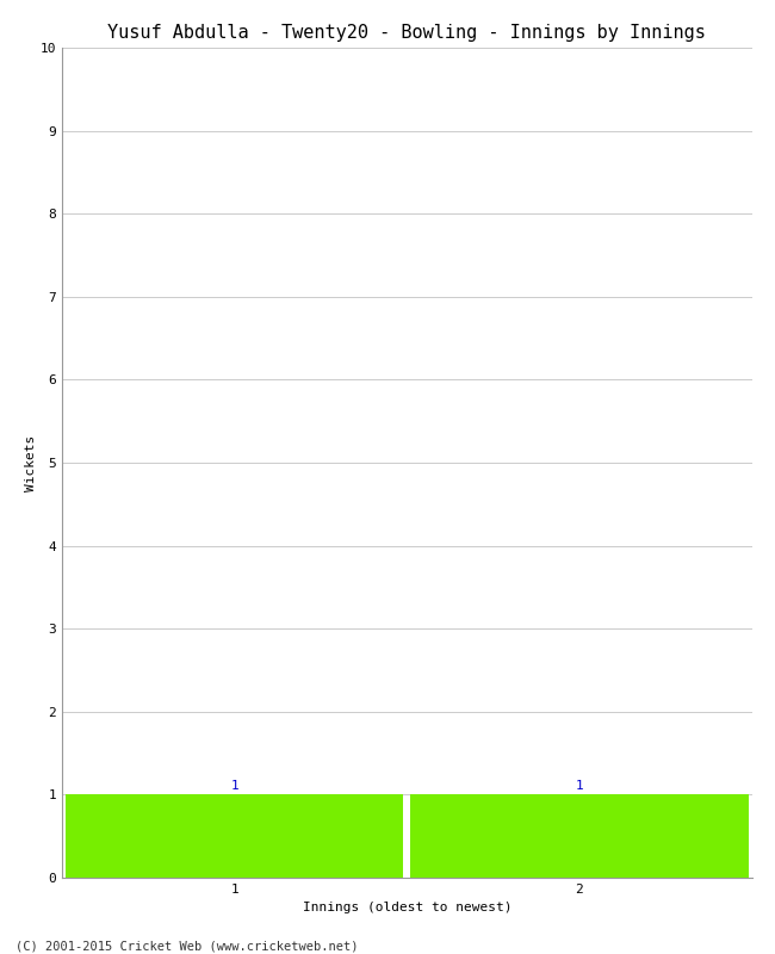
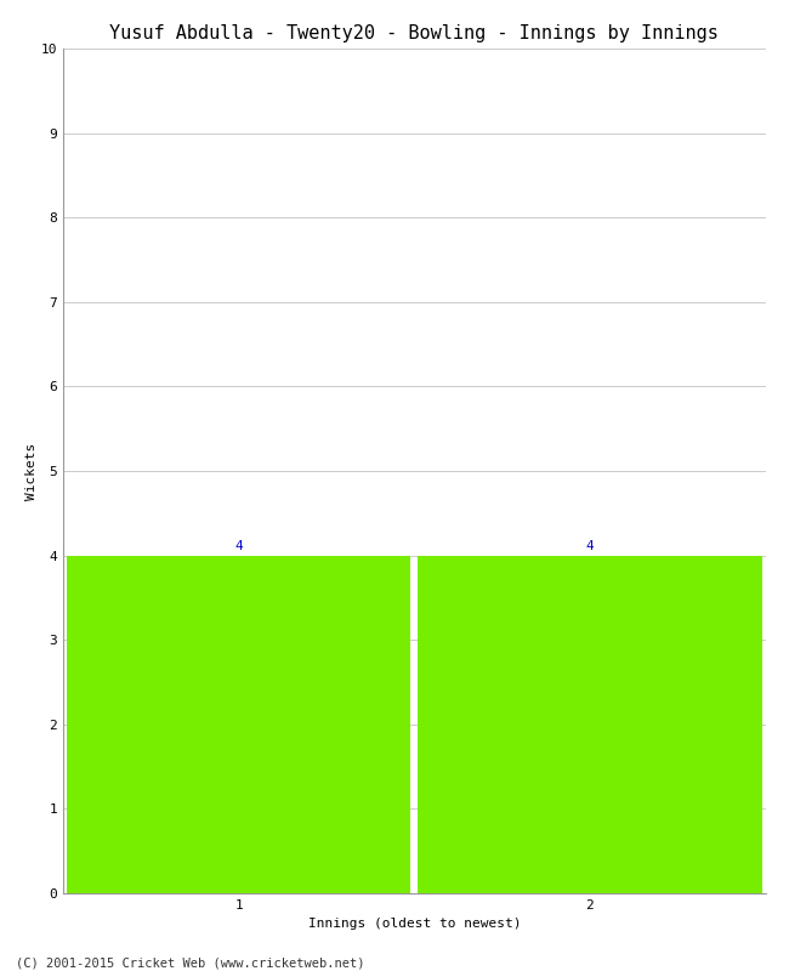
1: 1 -> 4
2: 1 -> 4
